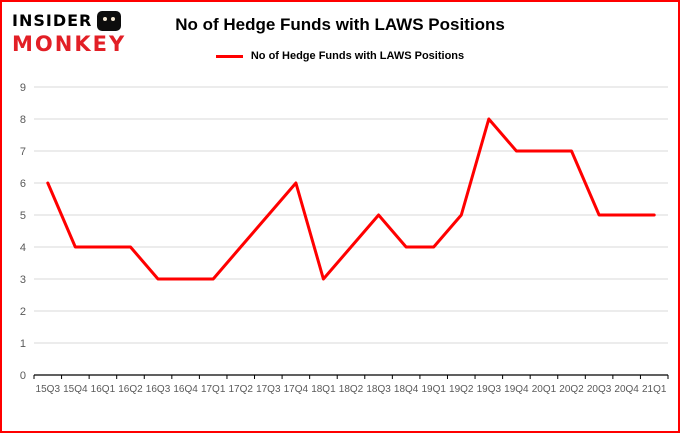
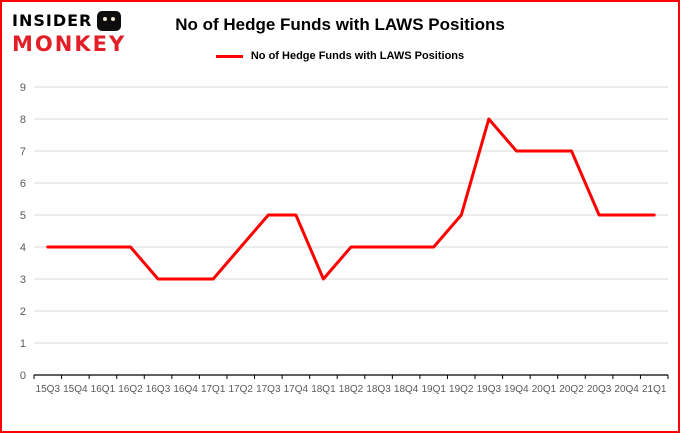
15Q3: 6 -> 4
17Q4: 6 -> 5
18Q3: 5 -> 4
